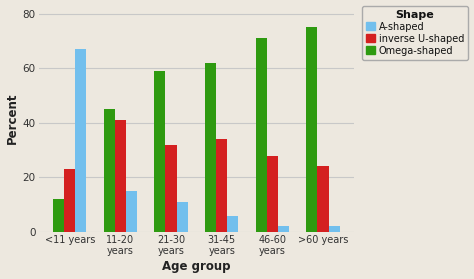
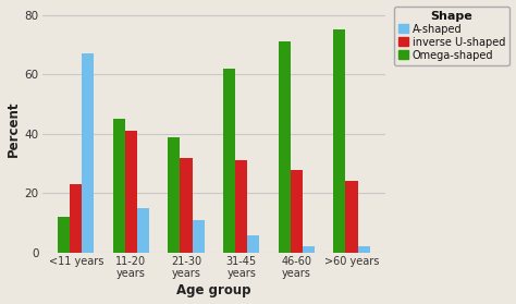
Omega-shaped/21-30 years: 59 -> 39
inverse U-shaped/31-45 years: 34 -> 31
